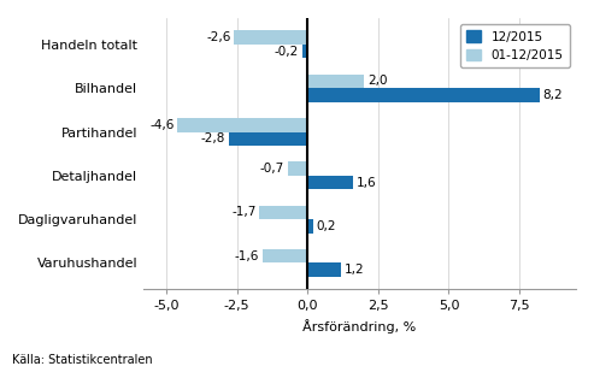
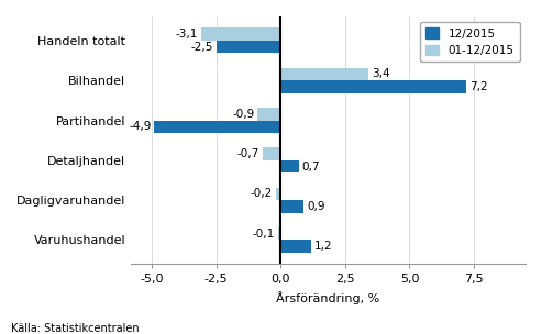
01-12/2015/Handeln totalt: -2,6 -> -3,1
12/2015/Handeln totalt: -0,2 -> -2,5
01-12/2015/Bilhandel: 2,0 -> 3,4
12/2015/Bilhandel: 8,2 -> 7,2
01-12/2015/Partihandel: -4,6 -> -0,9
12/2015/Partihandel: -2,8 -> -4,9
12/2015/Detaljhandel: 1,6 -> 0,7
01-12/2015/Dagligvaruhandel: -1,7 -> -0,2
12/2015/Dagligvaruhandel: 0,2 -> 0,9
01-12/2015/Varuhushandel: -1,6 -> -0,1
